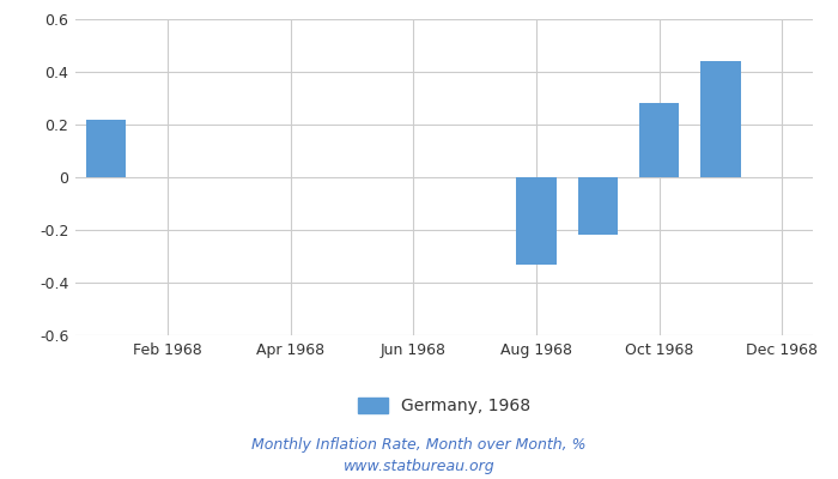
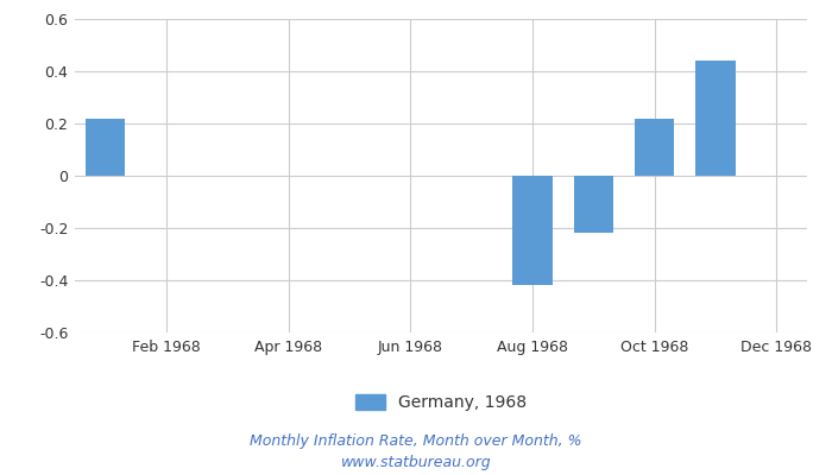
Aug 1968: -0.33 -> -0.42
Oct 1968: 0.28 -> 0.22
